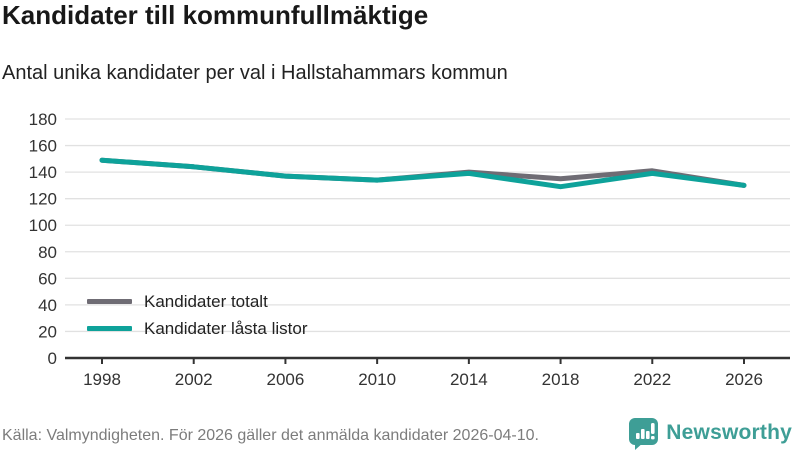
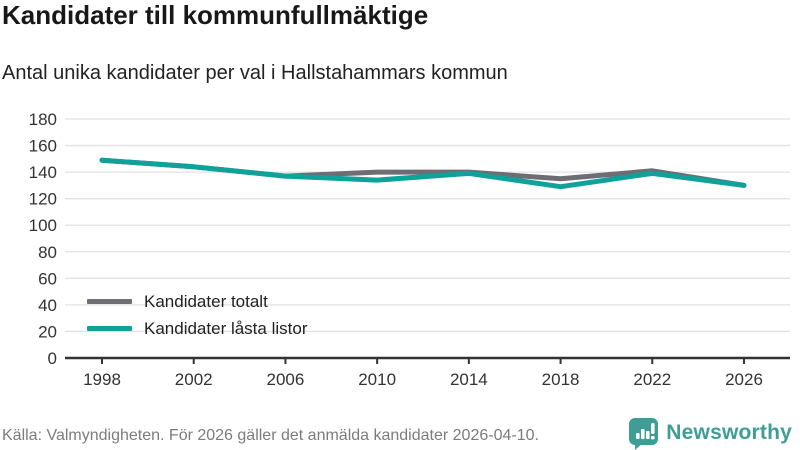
Kandidater totalt/2010: 134 -> 140
